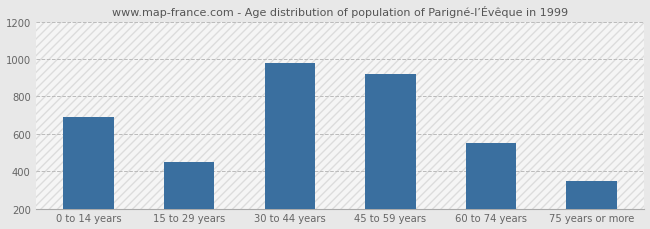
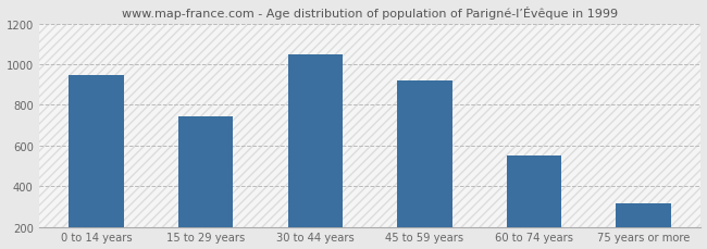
0 to 14 years: 690 -> 940
15 to 29 years: 450 -> 740
30 to 44 years: 980 -> 1040
75 years or more: 350 -> 320
